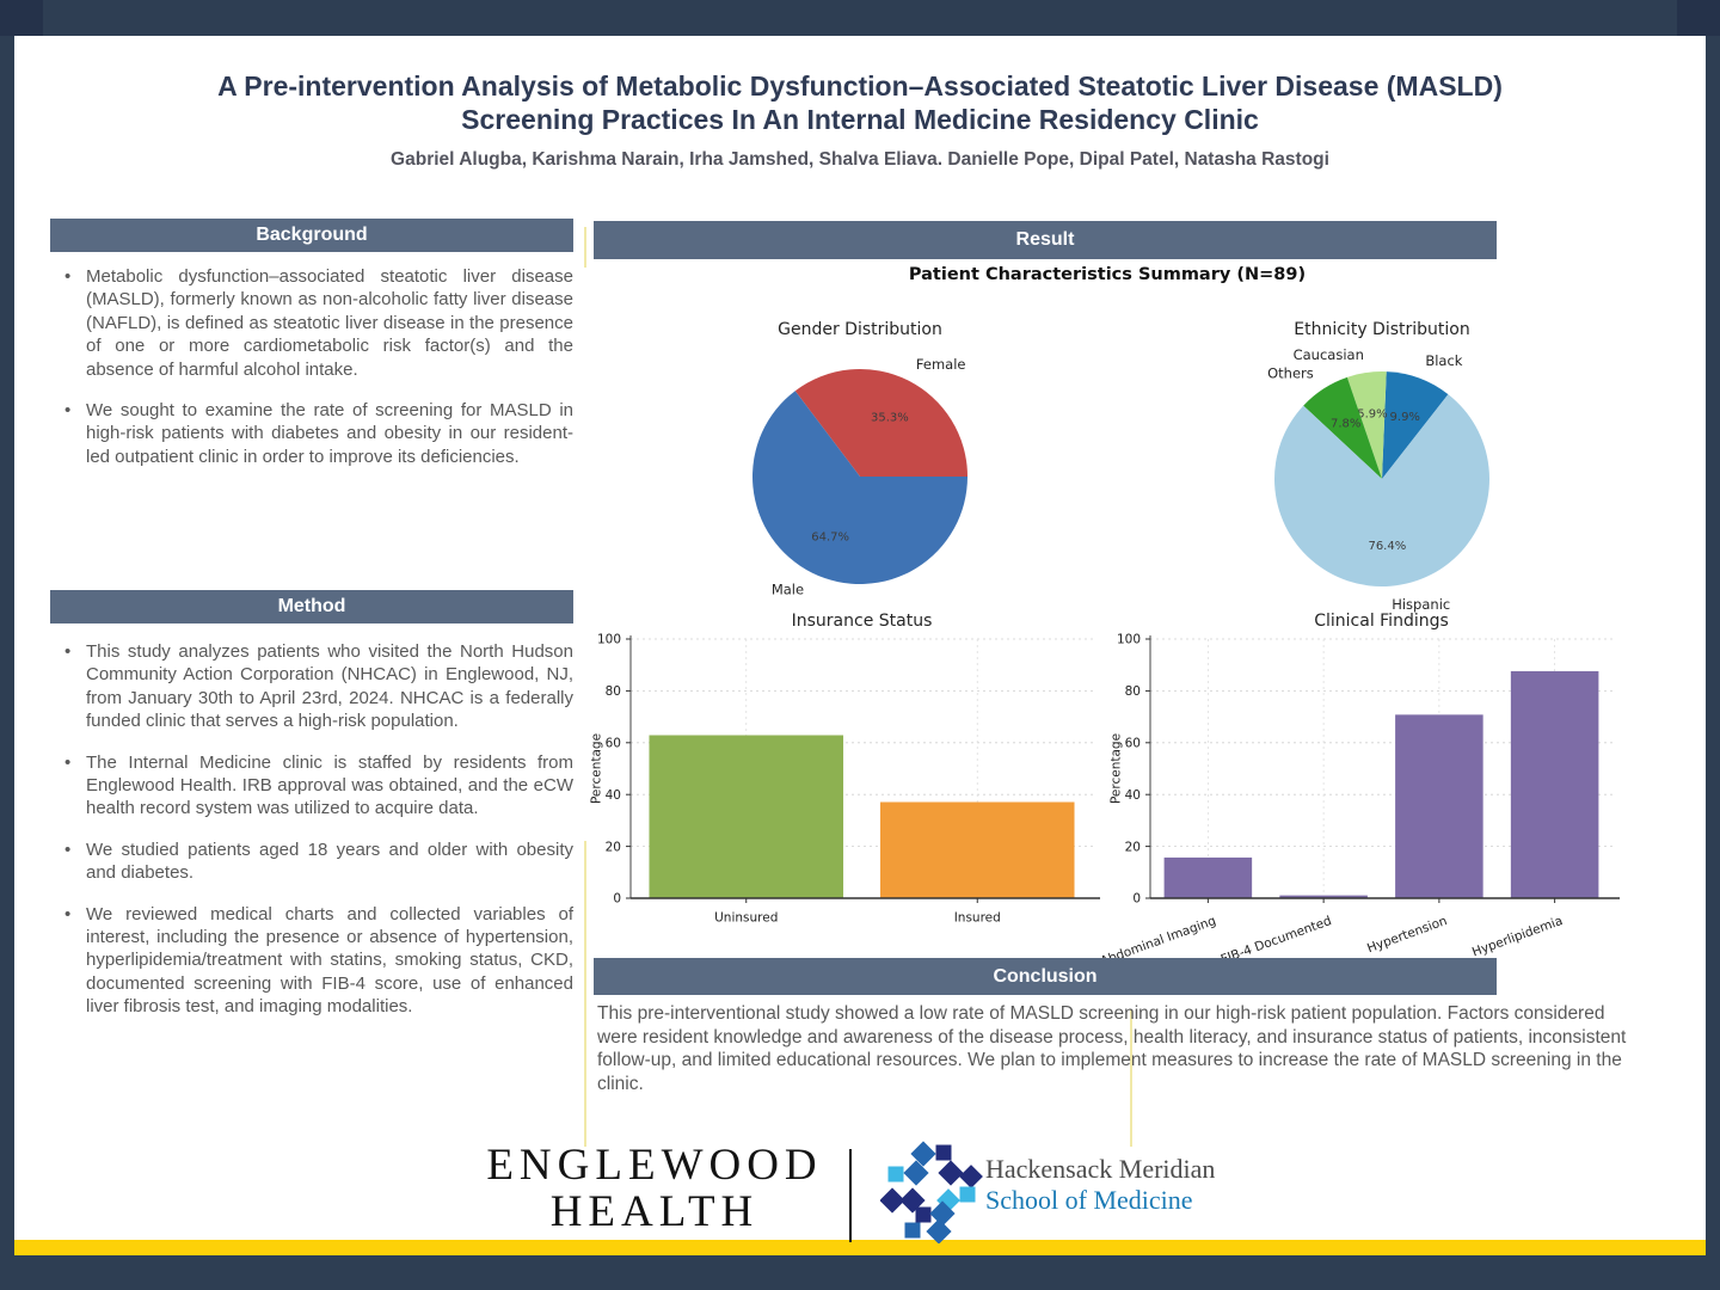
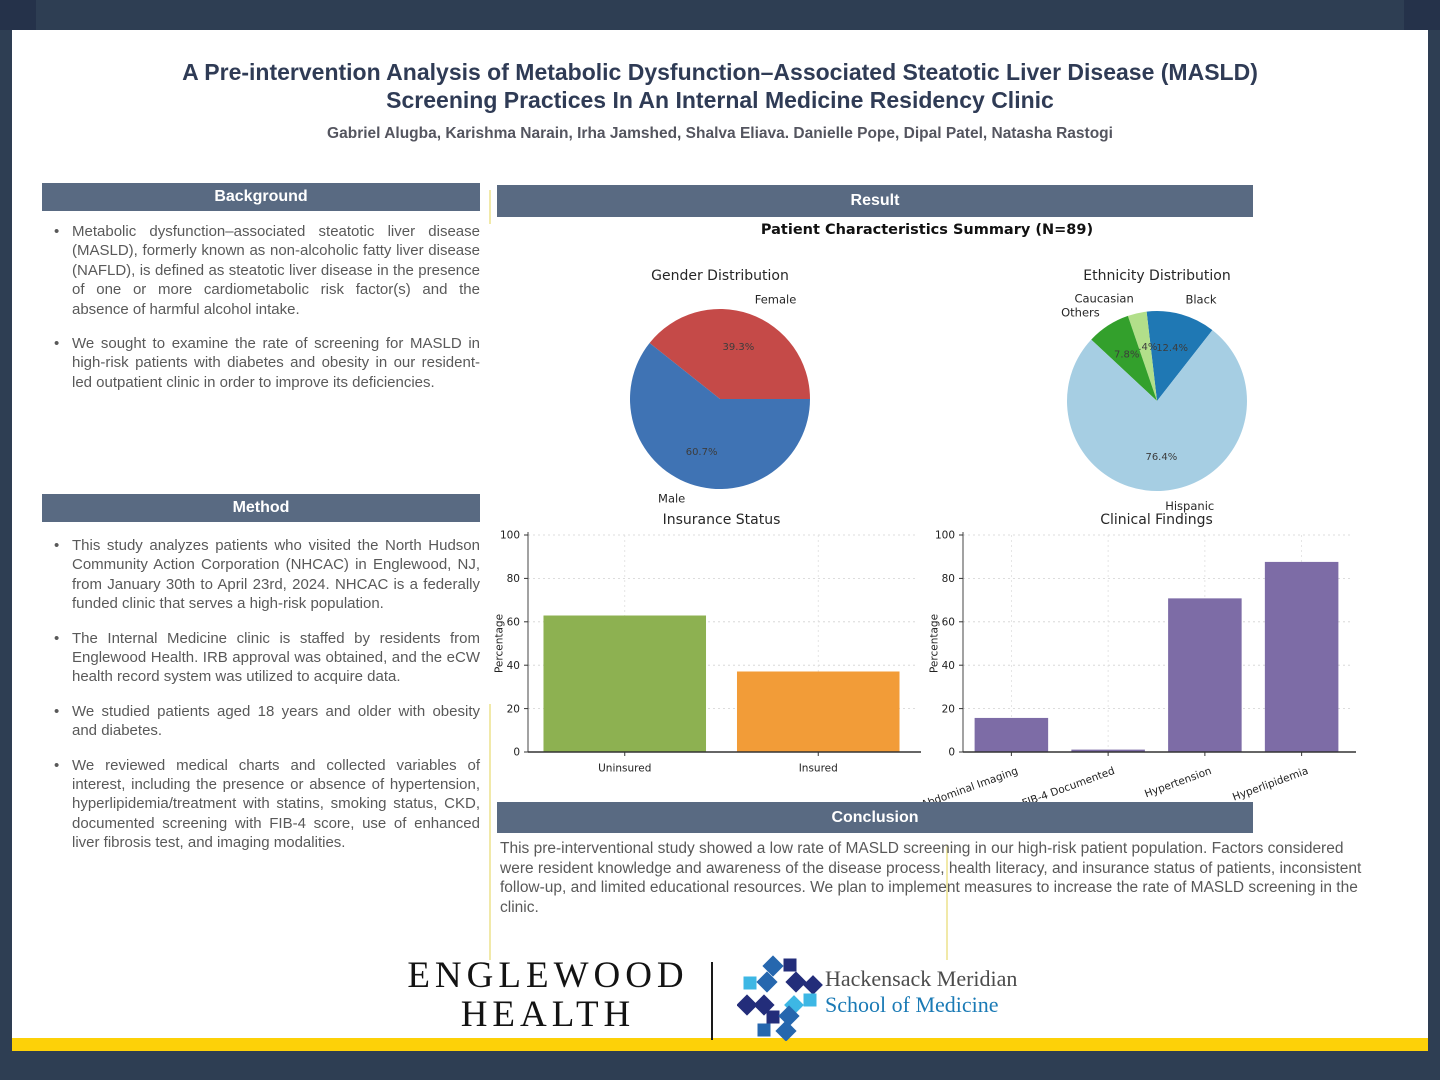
Gender Distribution/Female: 35.3% -> 39.3%
Gender Distribution/Male: 64.7% -> 60.7%
Ethnicity Distribution/Black: 9.9% -> 12.4%
Ethnicity Distribution/Caucasian: 5.9% -> 3.4%
